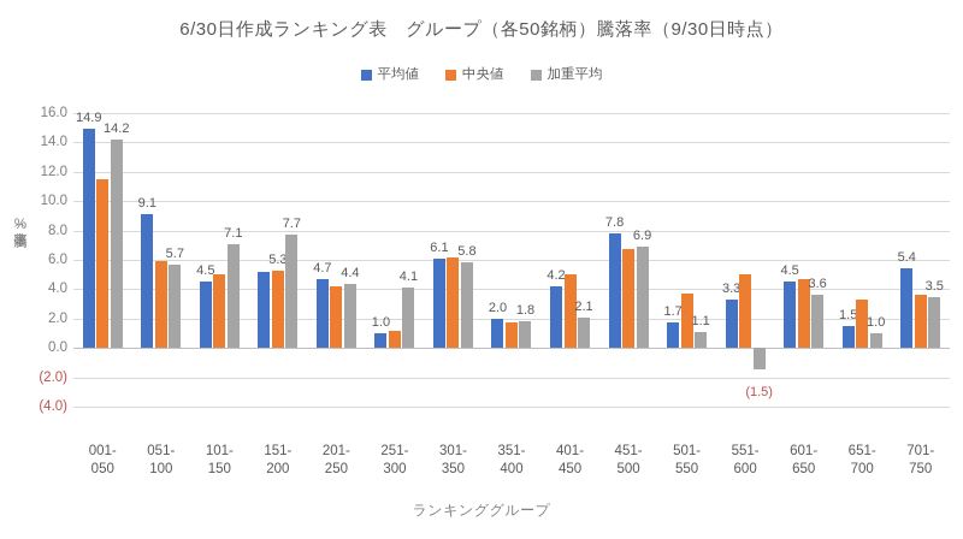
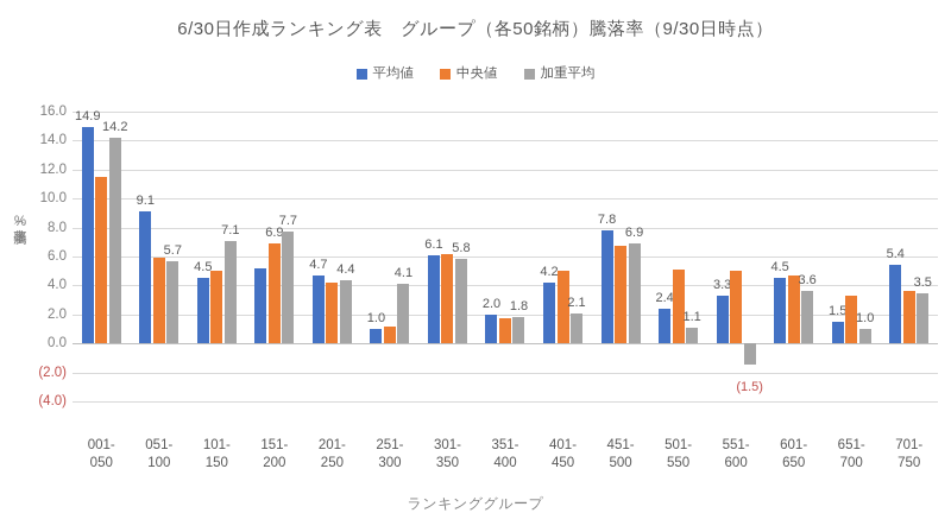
中央値/151-200: 5.3 -> 6.9
平均値/501-550: 1.7 -> 2.4
中央値/501-550: 3.7 -> 5.1
